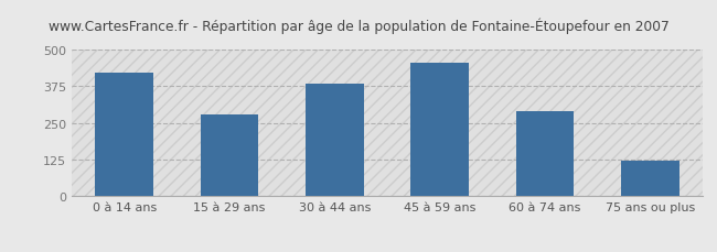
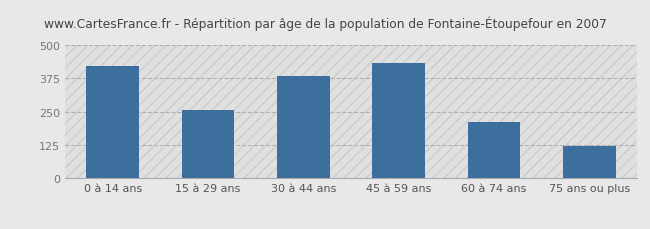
15 à 29 ans: 280 -> 255
45 à 59 ans: 455 -> 432
60 à 74 ans: 290 -> 210
